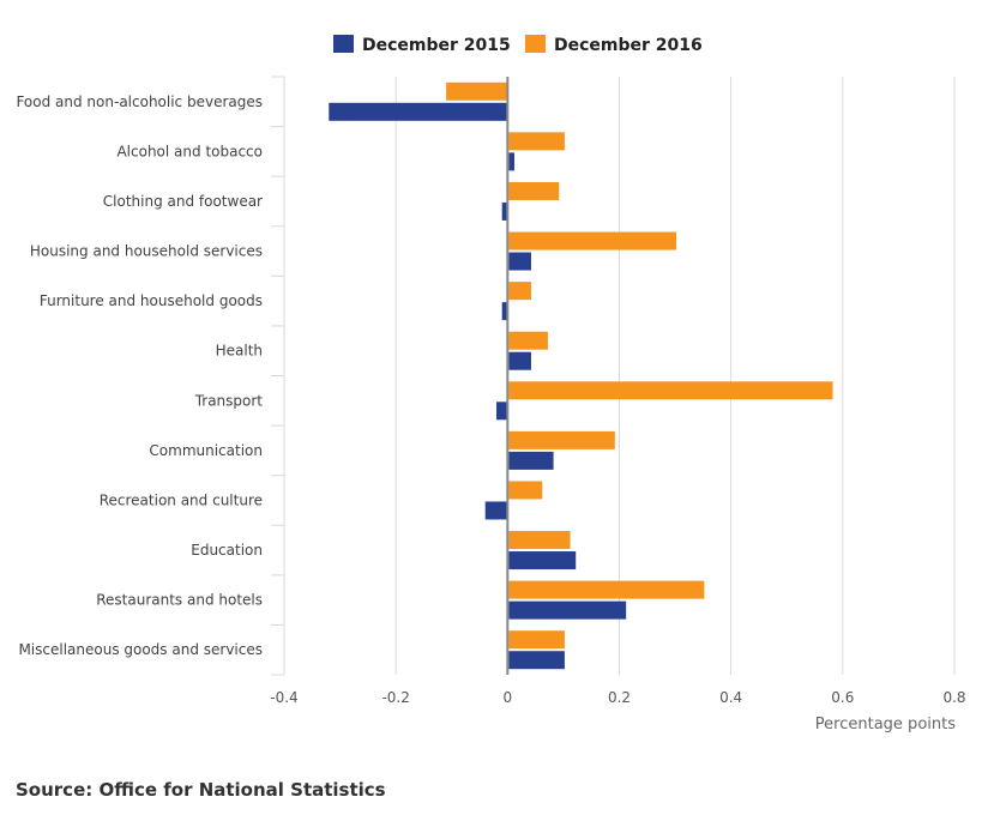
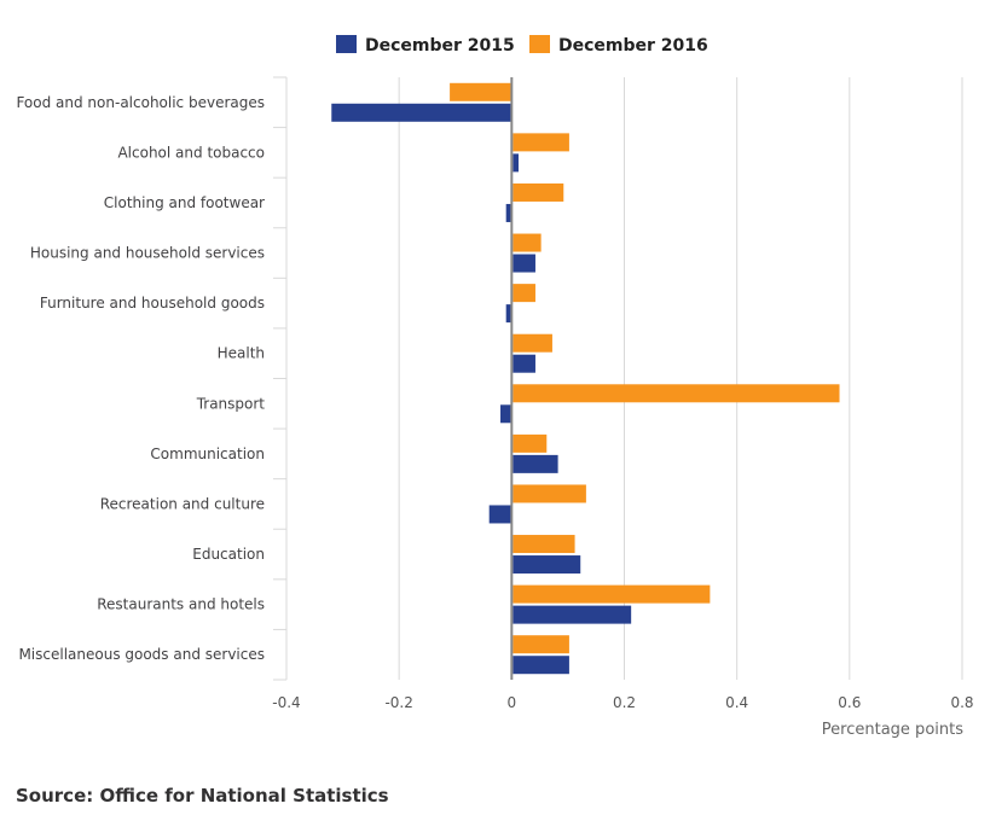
December 2016/Housing and household services: 0.30 -> 0.05
December 2016/Communication: 0.19 -> 0.06
December 2016/Recreation and culture: 0.06 -> 0.13
